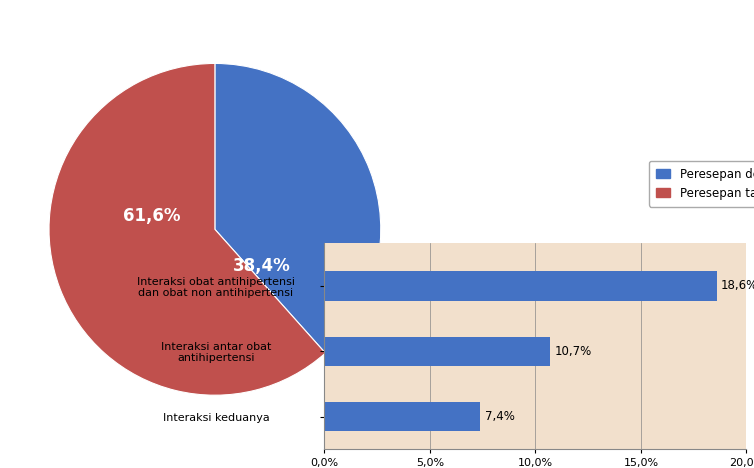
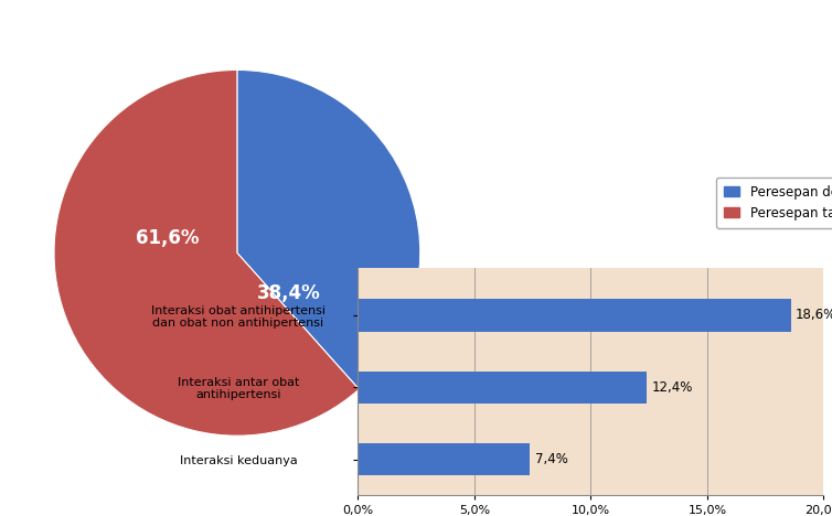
Interaksi antar obat antihipertensi: 10,7% -> 12,4%
